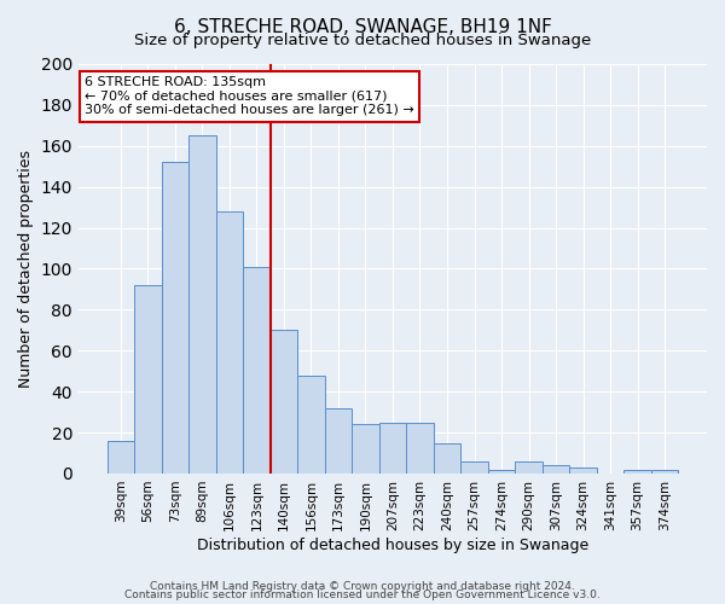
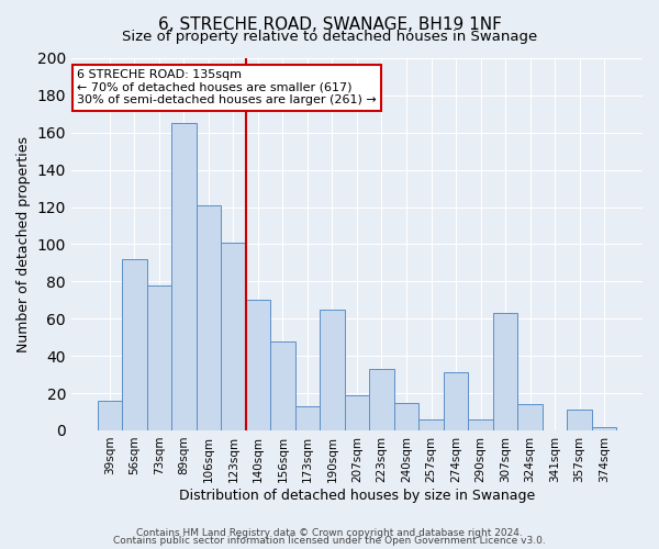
73sqm: 152 -> 78
106sqm: 128 -> 121
173sqm: 32 -> 13
190sqm: 24 -> 65
207sqm: 25 -> 19
223sqm: 25 -> 33
274sqm: 2 -> 31
307sqm: 4 -> 63
324sqm: 3 -> 14
357sqm: 2 -> 11
